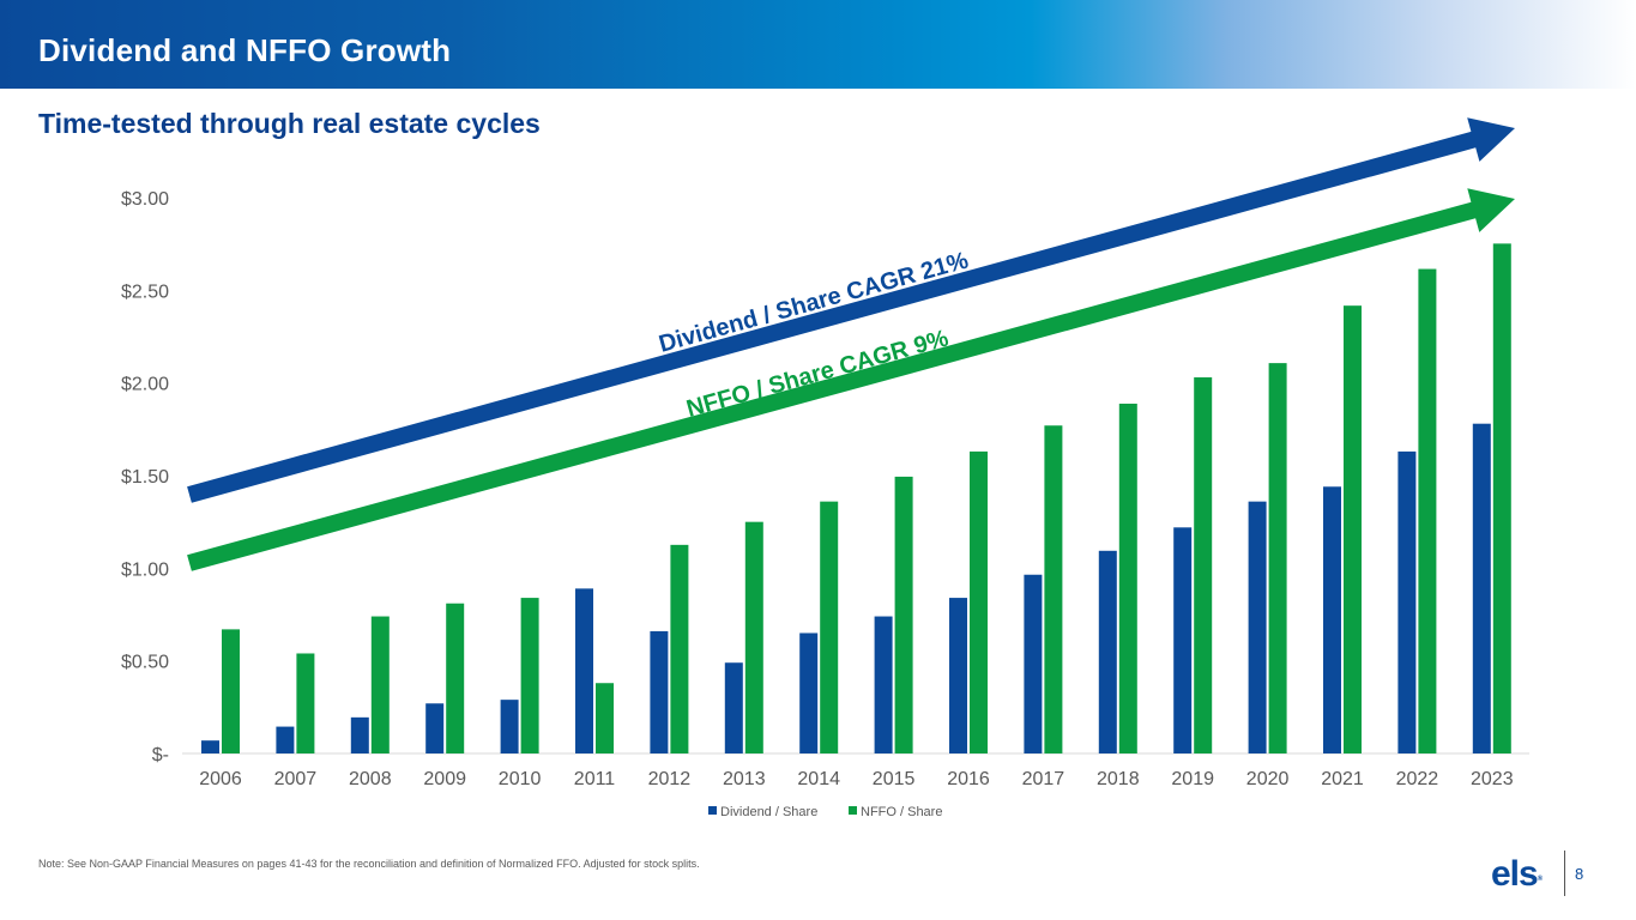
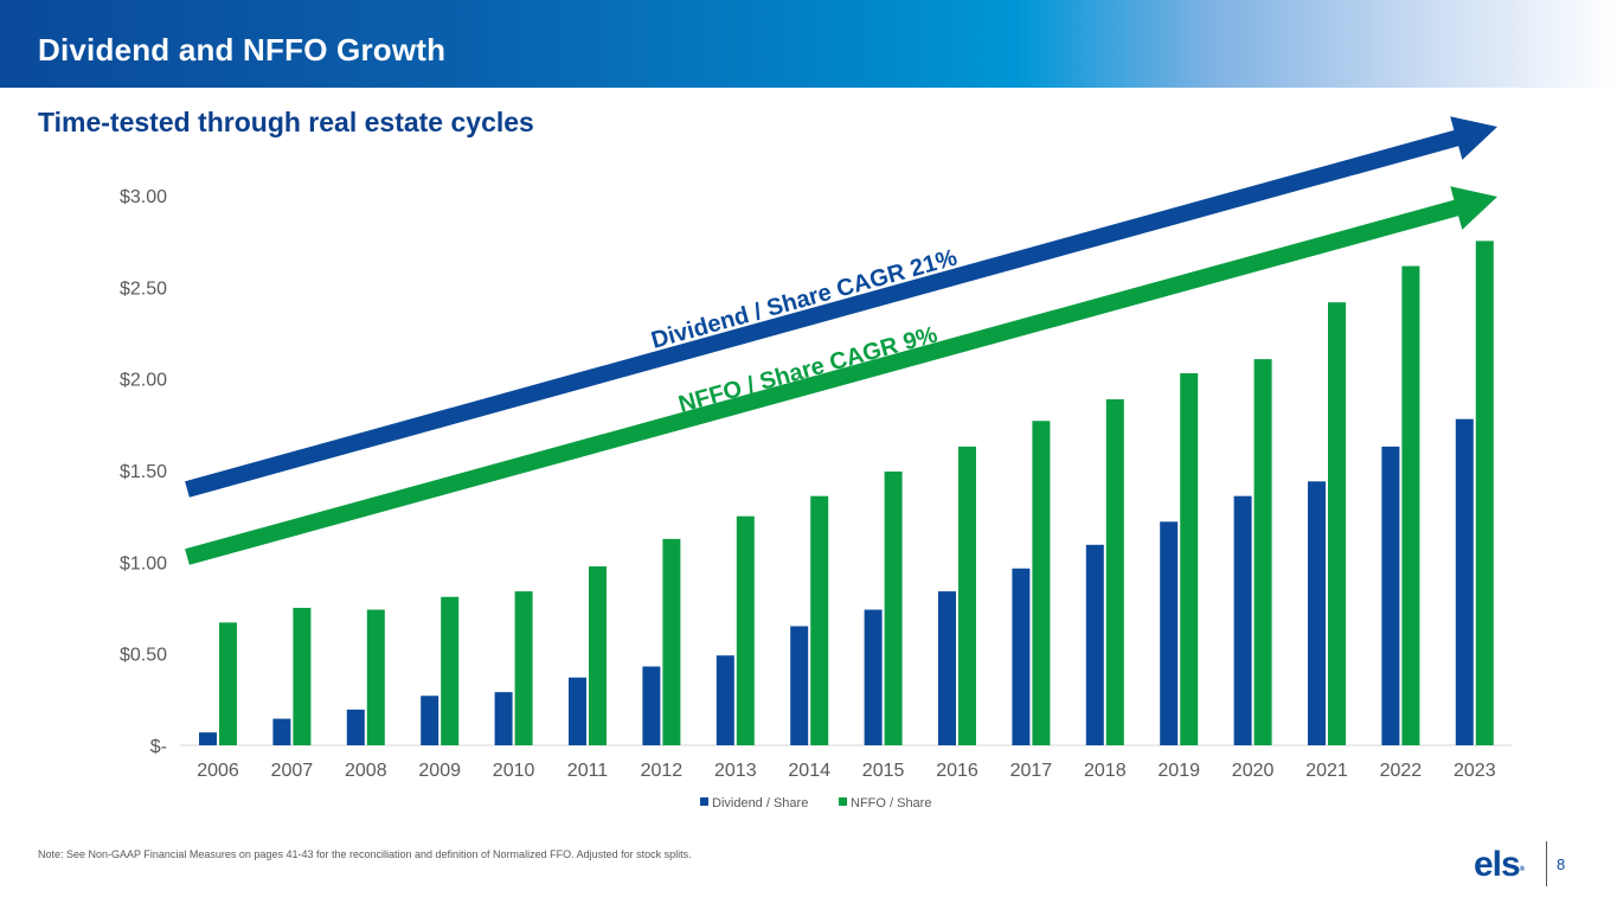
NFFO / Share/2007: $0.54 -> $0.75
Dividend / Share/2011: $0.89 -> $0.37
NFFO / Share/2011: $0.38 -> $0.98
Dividend / Share/2012: $0.66 -> $0.43
